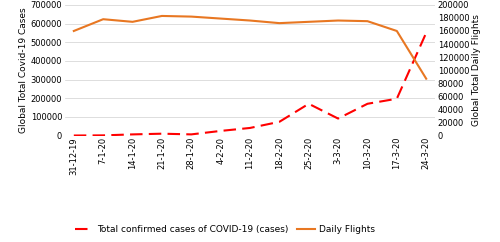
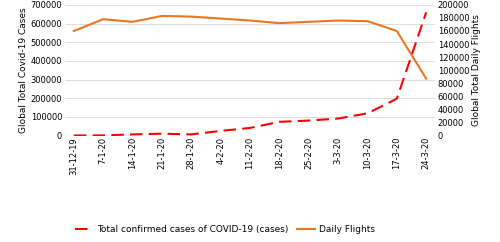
Total confirmed cases of COVID-19 (cases)/25-2-20: 170000 -> 80000
Total confirmed cases of COVID-19 (cases)/10-3-20: 170000 -> 120000
Total confirmed cases of COVID-19 (cases)/24-3-20: 550000 -> 660000
